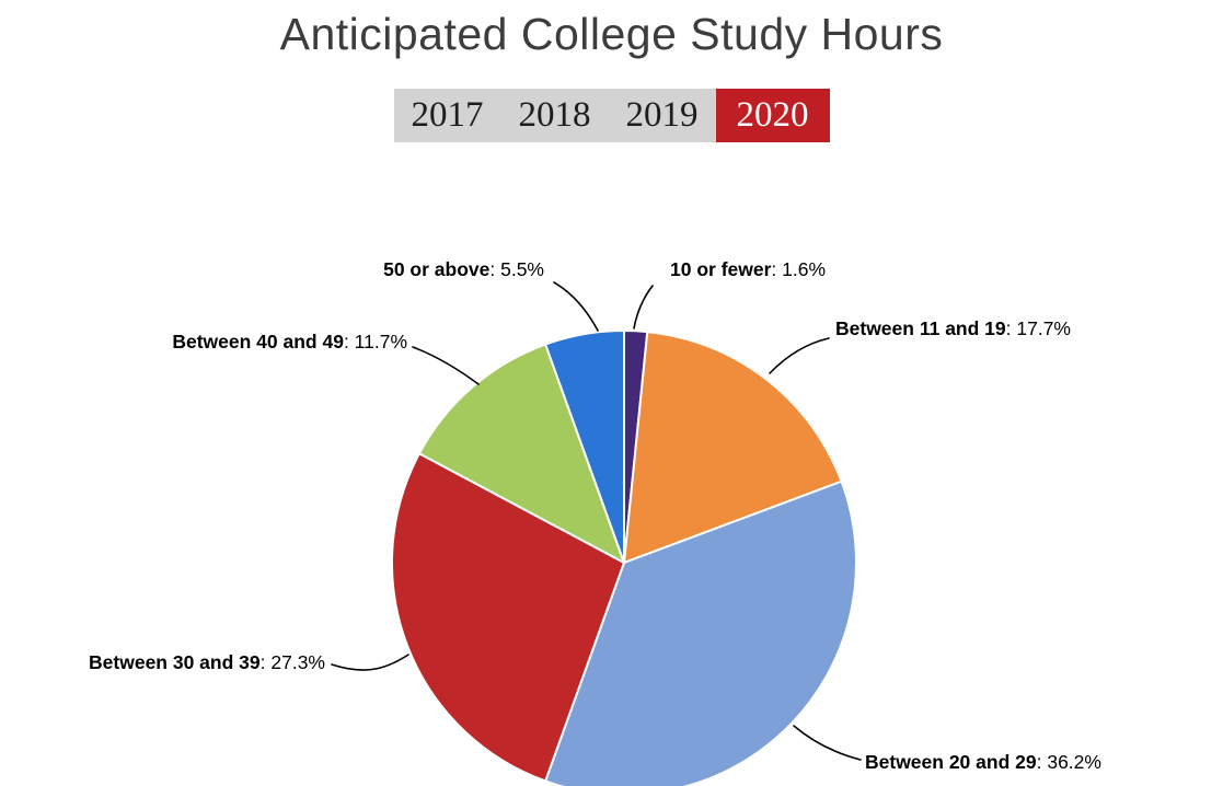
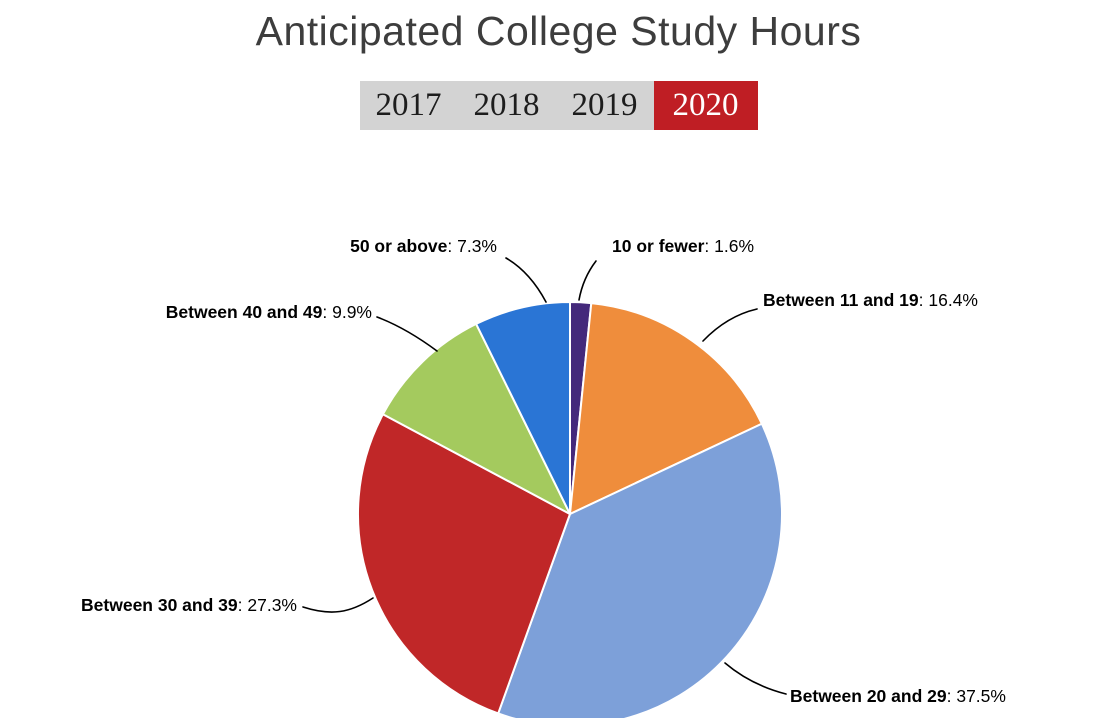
Between 11 and 19: 17.7% -> 16.4%
Between 20 and 29: 36.2% -> 37.5%
Between 40 and 49: 11.7% -> 9.9%
50 or above: 5.5% -> 7.3%
